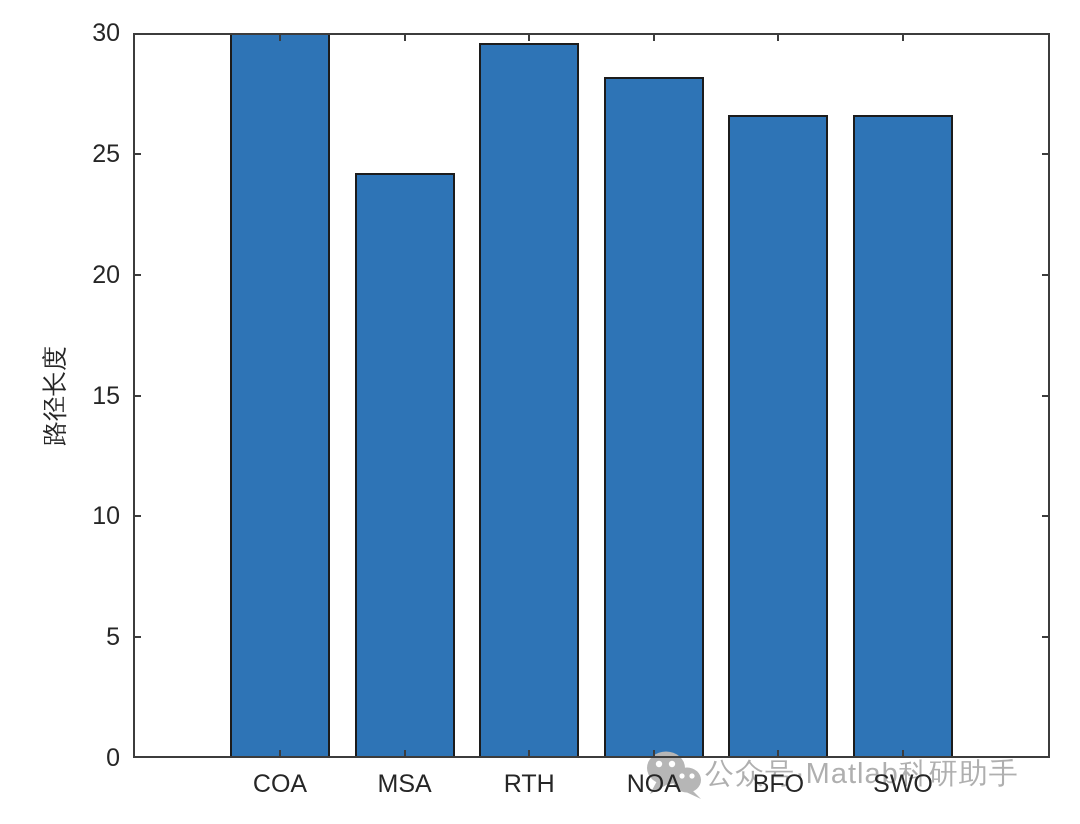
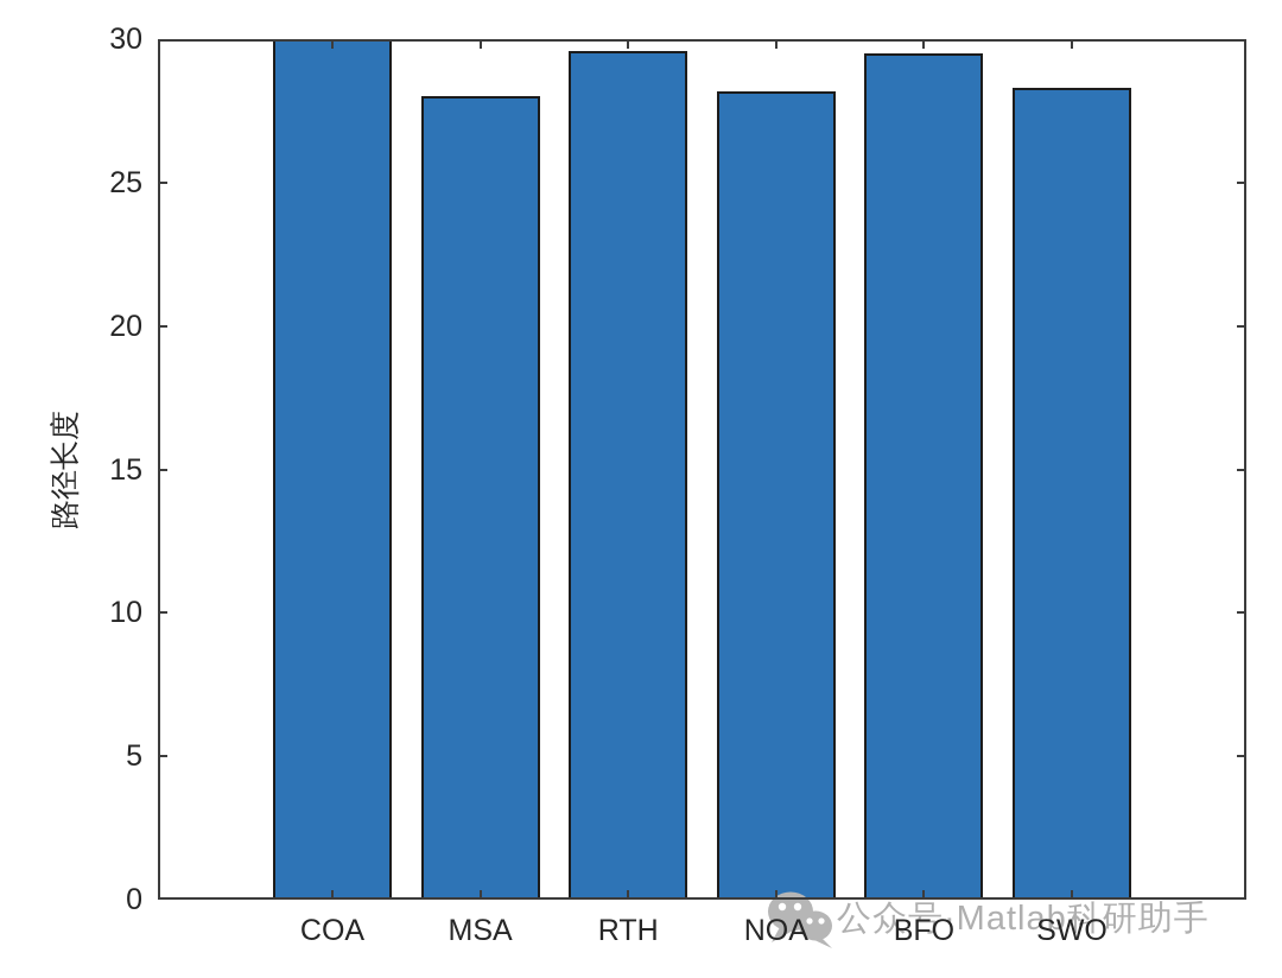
MSA: 24.2 -> 28.0
BFO: 26.6 -> 29.5
SWO: 26.6 -> 28.3
